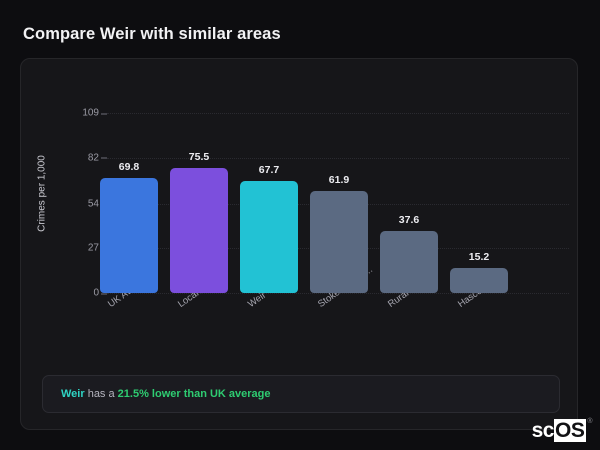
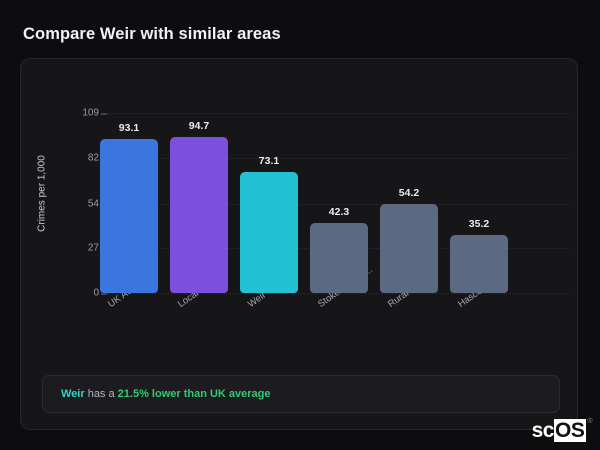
UK Average: 69.8 -> 93.1
Local Area: 75.5 -> 94.7
Weir: 67.7 -> 73.1
Stoke Hamm…: 61.9 -> 42.3
Rural Brent: 37.6 -> 54.2
Hascombe: 15.2 -> 35.2
